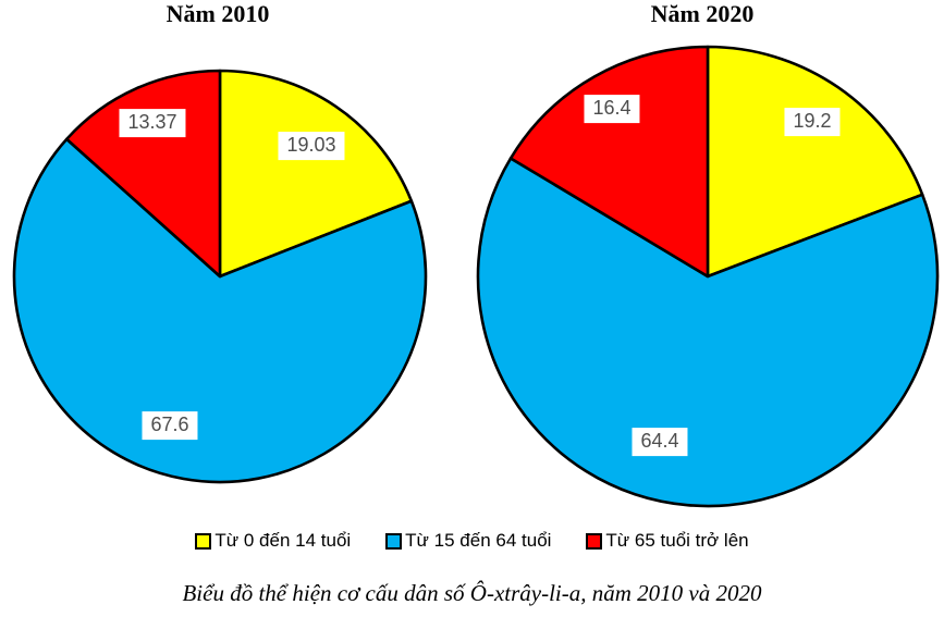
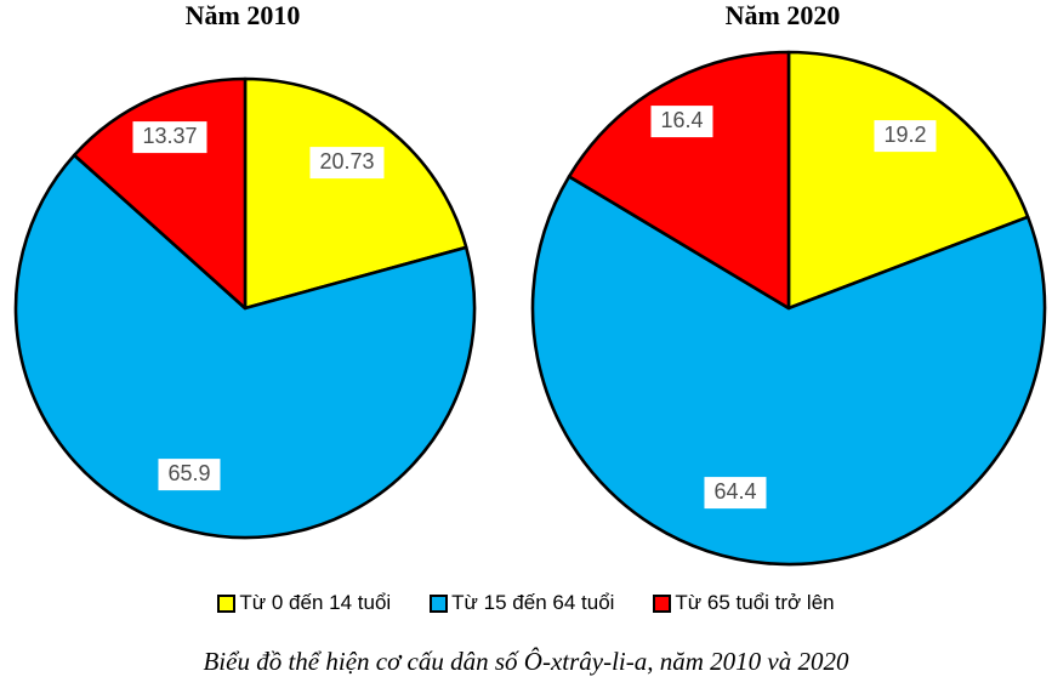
Năm 2010/Từ 0 đến 14 tuổi: 19.03 -> 20.73
Năm 2010/Từ 15 đến 64 tuổi: 67.6 -> 65.9
